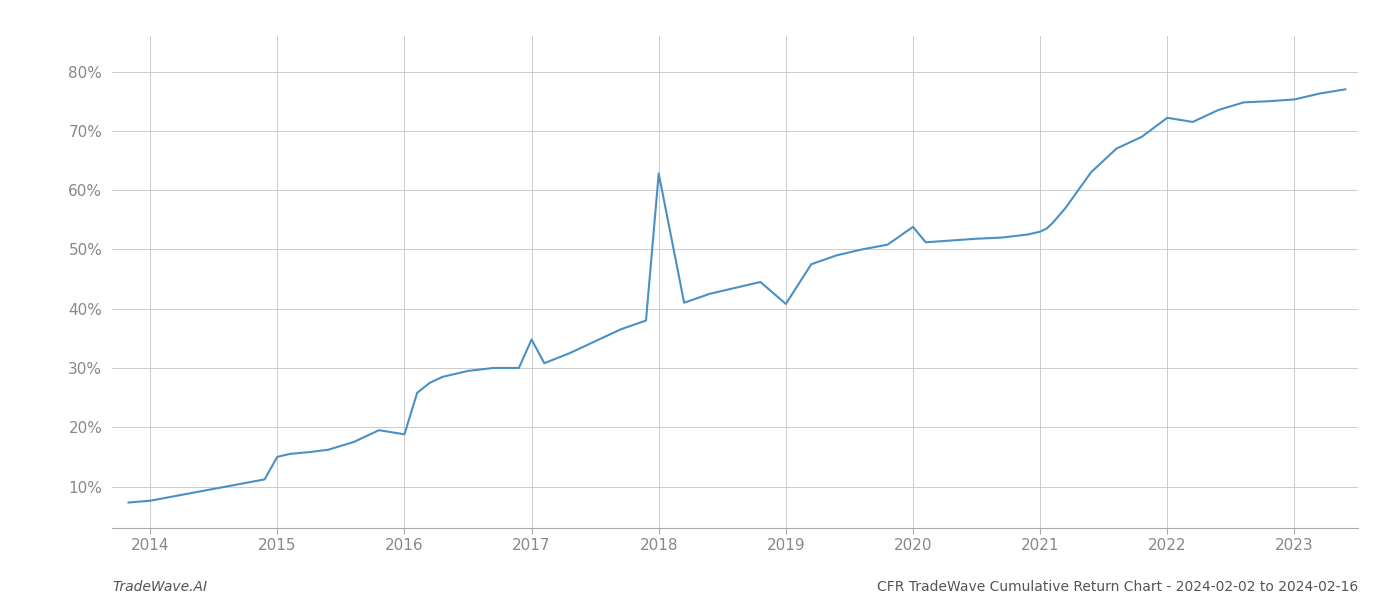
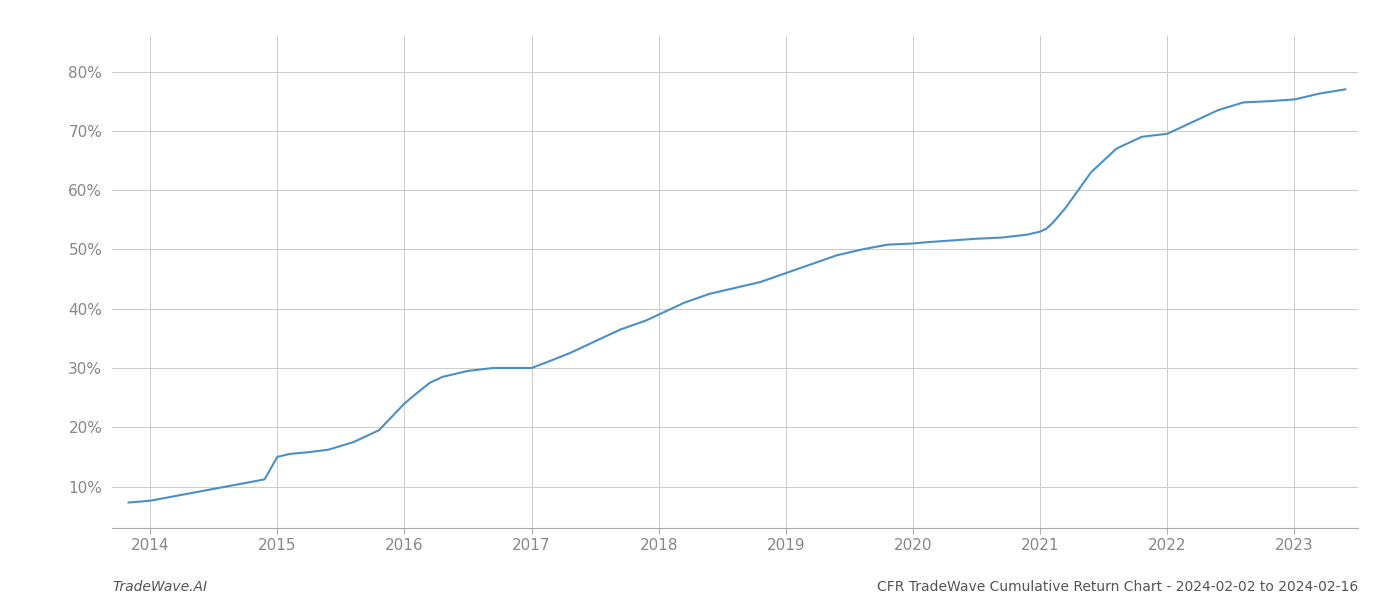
2016: 18.8% -> 24.0%
2017: 34.8% -> 30.0%
2018: 62.8% -> 39.0%
2019: 40.8% -> 46.0%
2020: 53.8% -> 51.0%
2022: 72.2% -> 69.5%
